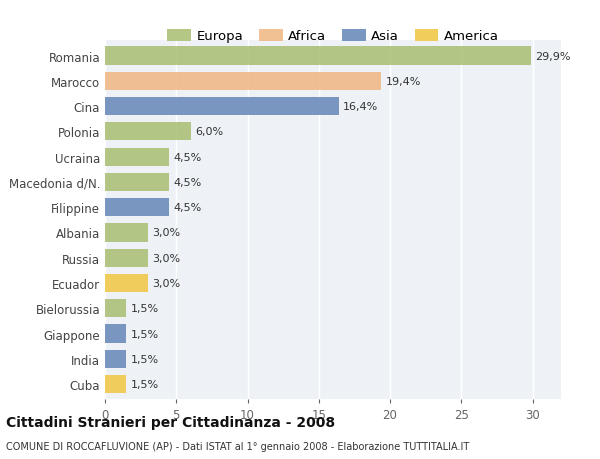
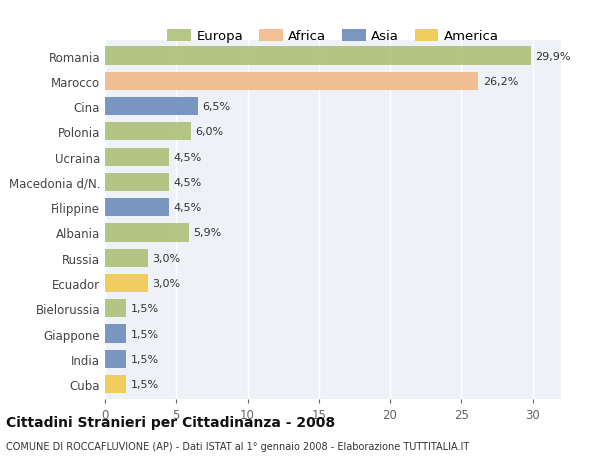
Marocco: 19,4% -> 26,2%
Cina: 16,4% -> 6,5%
Albania: 3,0% -> 5,9%
